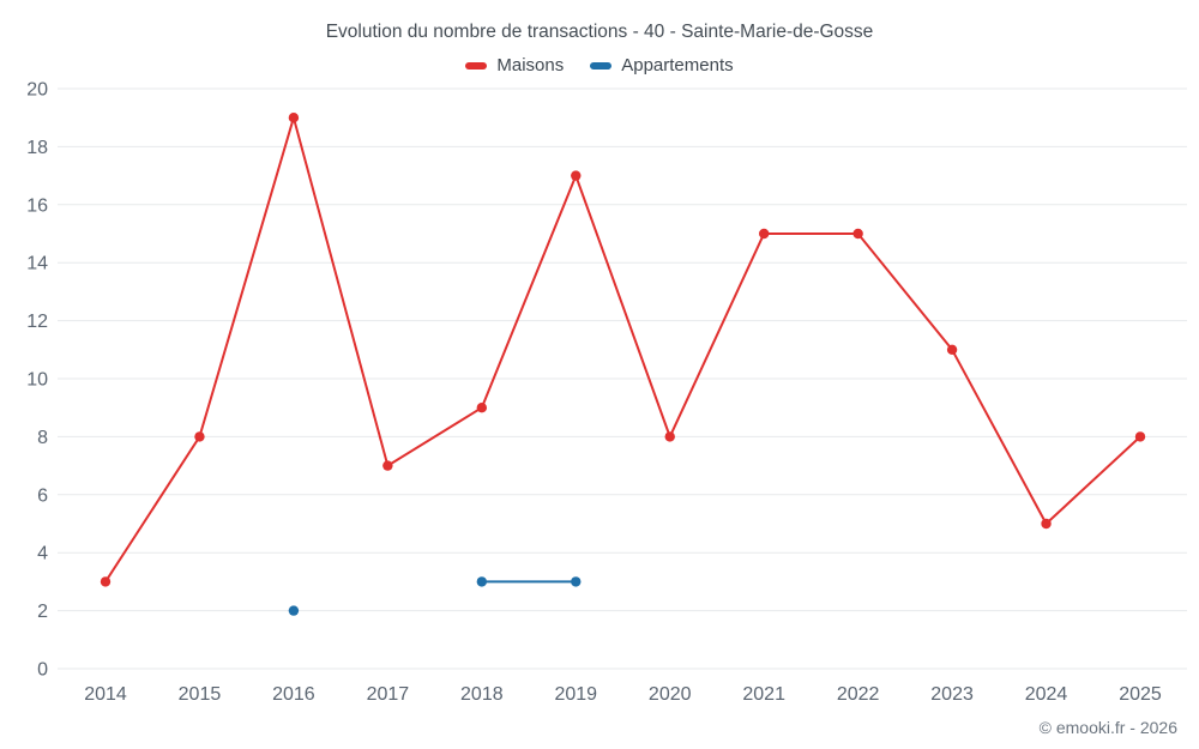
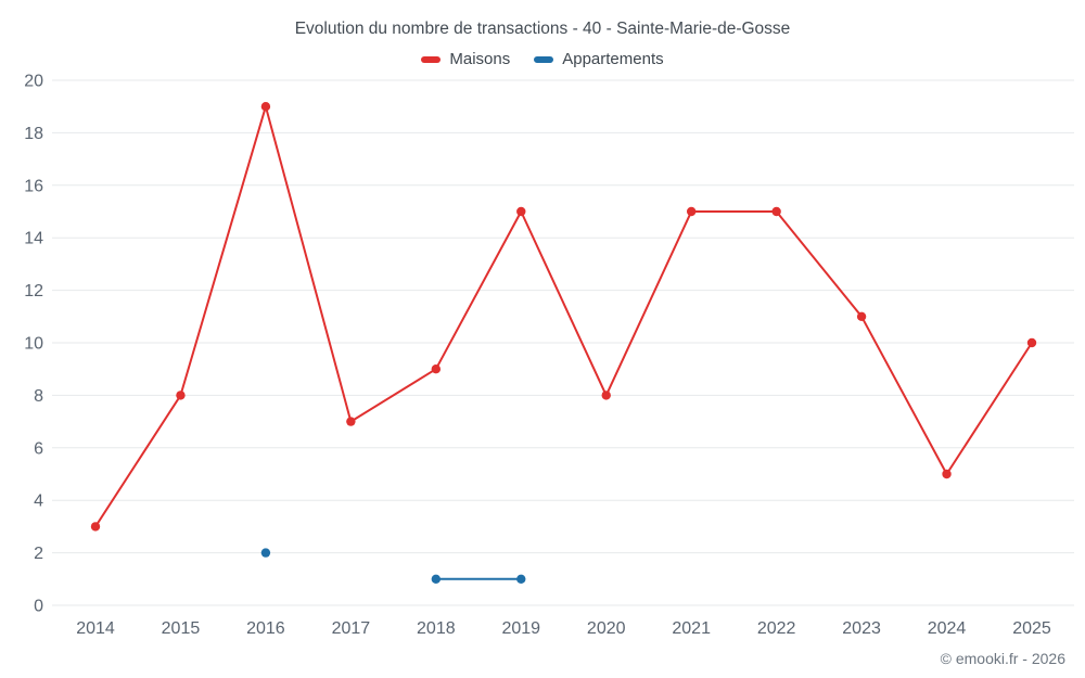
Appartements/2018: 3 -> 1
Maisons/2019: 17 -> 15
Appartements/2019: 3 -> 1
Maisons/2025: 8 -> 10
